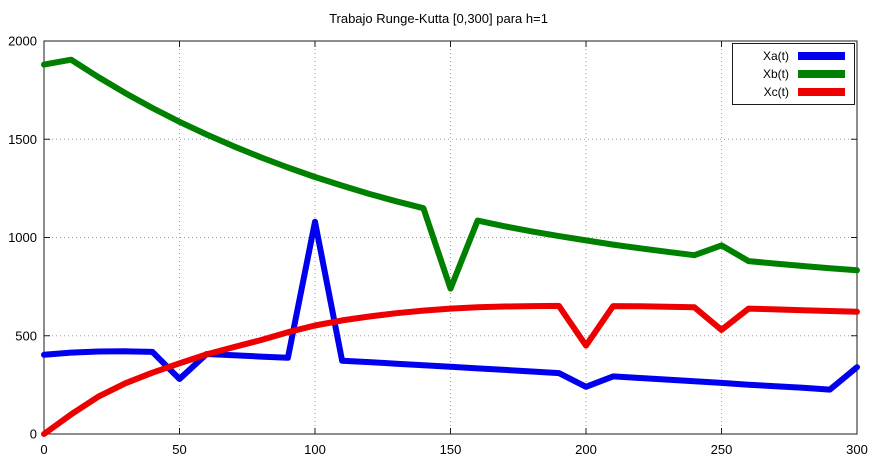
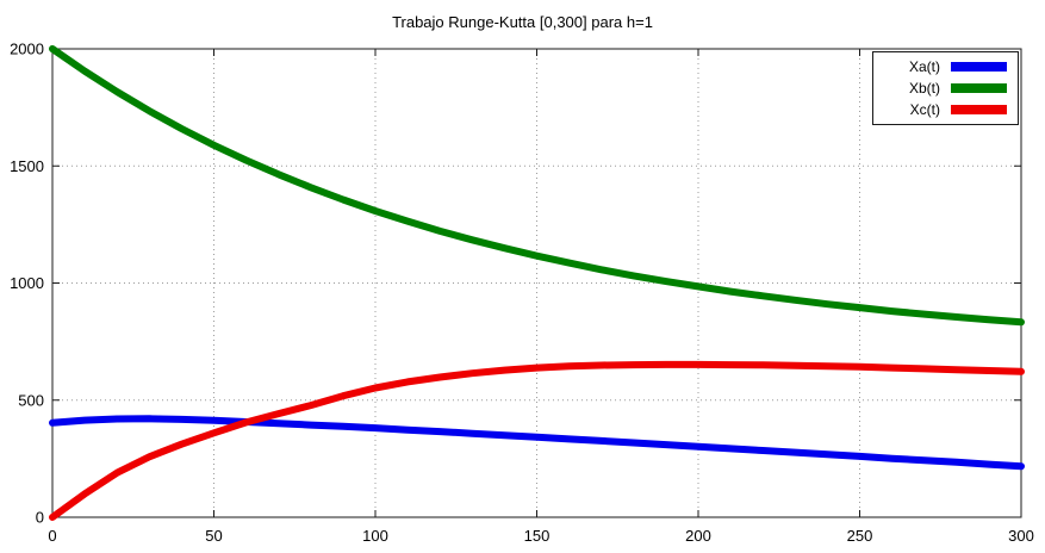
Xb(t)/0: 1880 -> 2000
Xa(t)/50: 280 -> 410
Xa(t)/100: 1080 -> 380
Xb(t)/150: 740 -> 1120
Xa(t)/200: 240 -> 300
Xc(t)/200: 450 -> 650
Xb(t)/250: 960 -> 900
Xc(t)/250: 530 -> 640
Xa(t)/300: 340 -> 220
